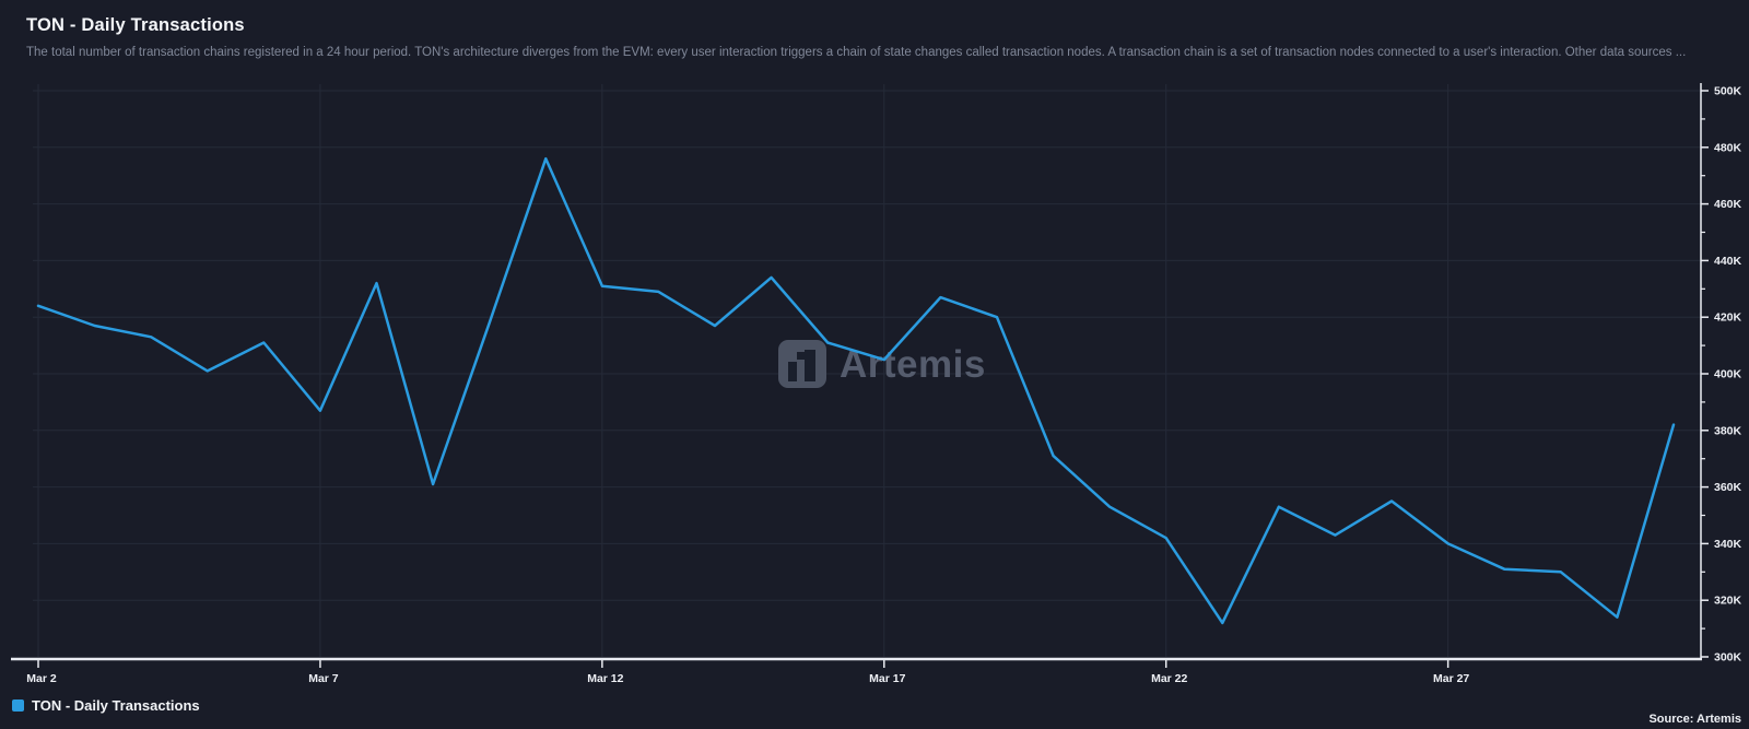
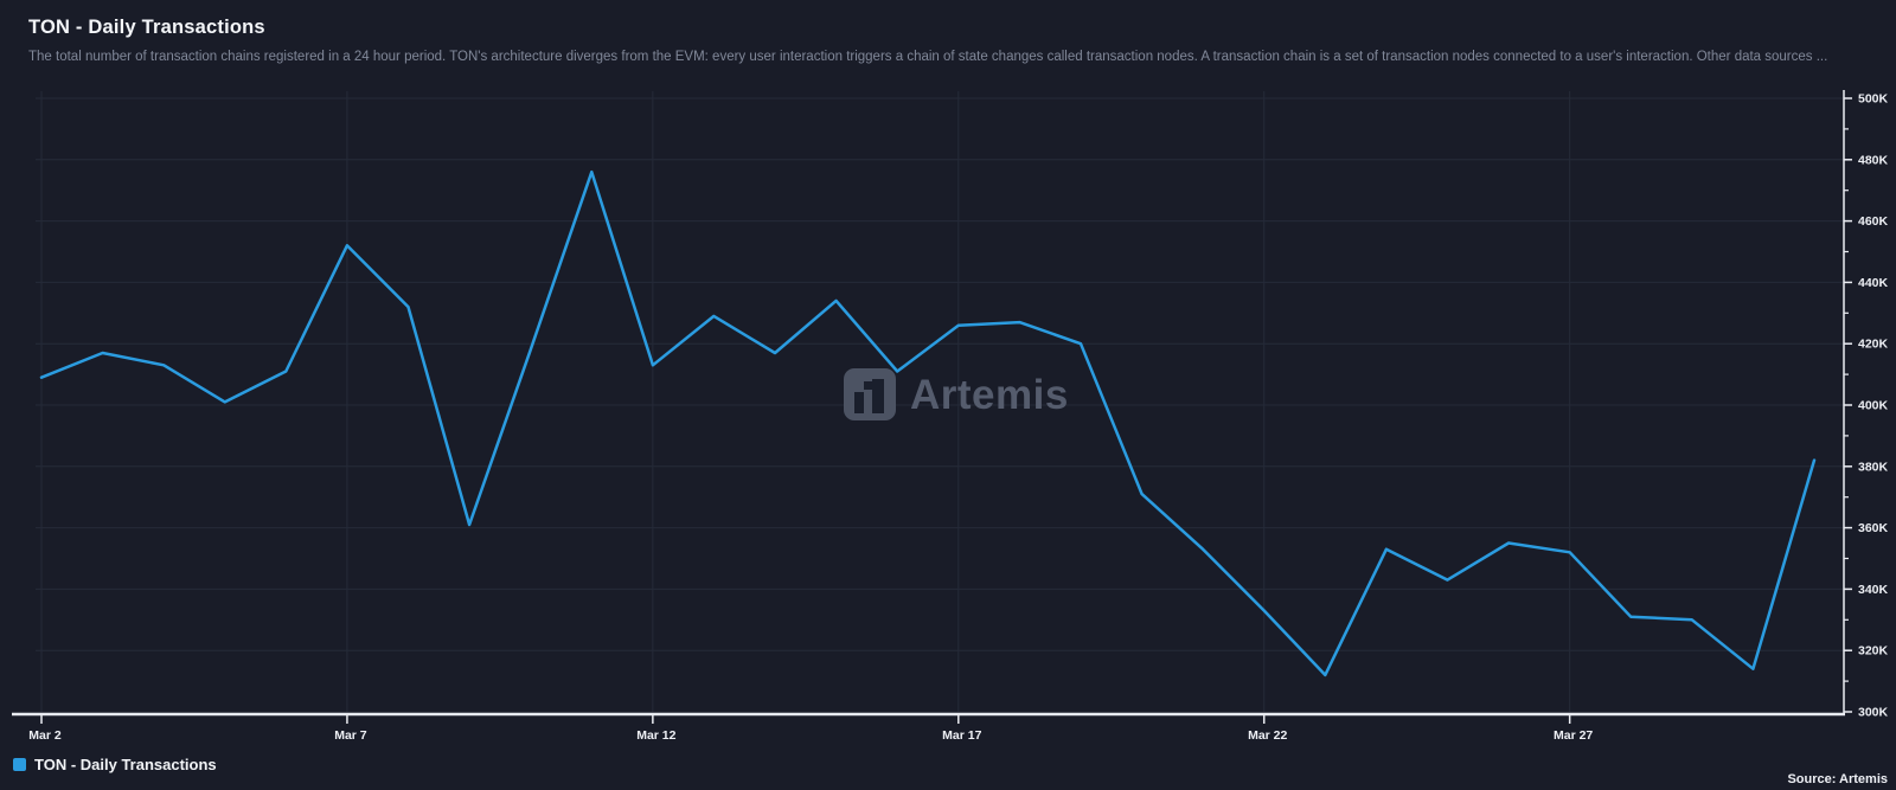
Mar 2: 424K -> 409K
Mar 7: 387K -> 452K
Mar 12: 431K -> 413K
Mar 17: 405K -> 426K
Mar 22: 342K -> 333K
Mar 27: 340K -> 352K
